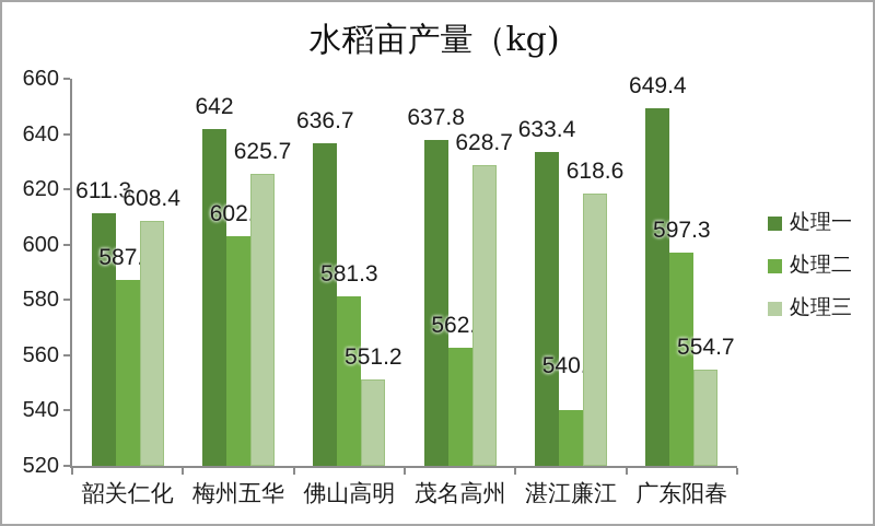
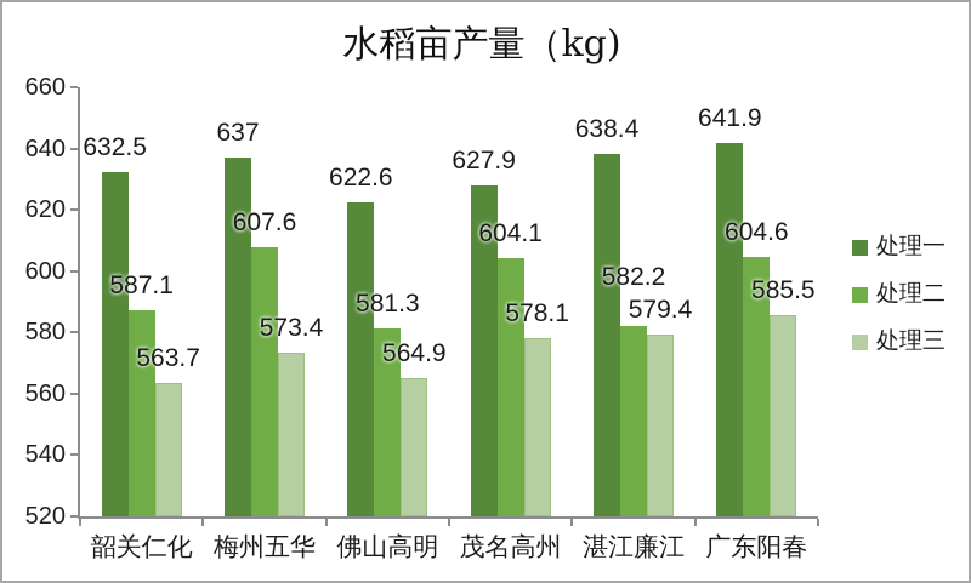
处理一/韶关仁化: 611.3 -> 632.5
处理三/韶关仁化: 608.4 -> 563.7
处理一/梅州五华: 642 -> 637
处理二/梅州五华: 602.9 -> 607.6
处理三/梅州五华: 625.7 -> 573.4
处理一/佛山高明: 636.7 -> 622.6
处理三/佛山高明: 551.2 -> 564.9
处理一/茂名高州: 637.8 -> 627.9
处理二/茂名高州: 562.7 -> 604.1
处理三/茂名高州: 628.7 -> 578.1
处理一/湛江廉江: 633.4 -> 638.4
处理二/湛江廉江: 540.2 -> 582.2
处理三/湛江廉江: 618.6 -> 579.4
处理一/广东阳春: 649.4 -> 641.9
处理二/广东阳春: 597.3 -> 604.6
处理三/广东阳春: 554.7 -> 585.5
